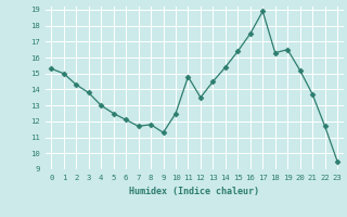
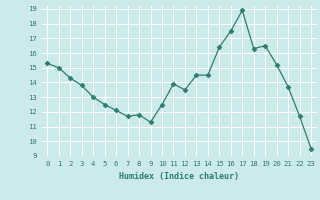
11: 14.8 -> 13.9
14: 15.4 -> 14.5
